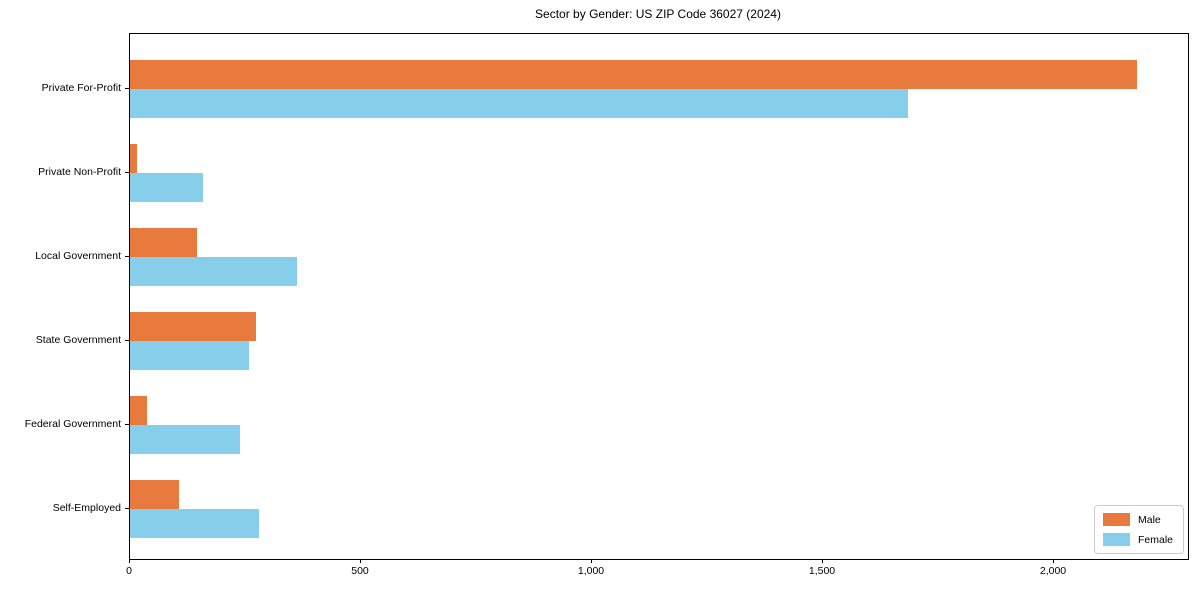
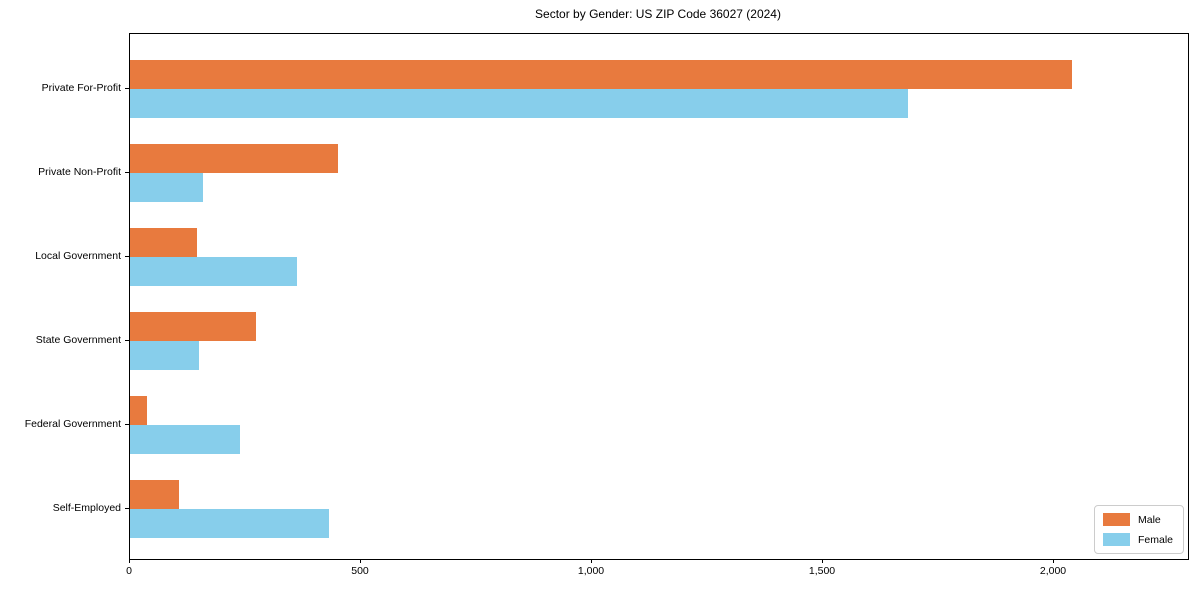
Male/Private For-Profit: 2180 -> 2040
Male/Private Non-Profit: 20 -> 450
Female/State Government: 260 -> 150
Female/Self-Employed: 280 -> 430
